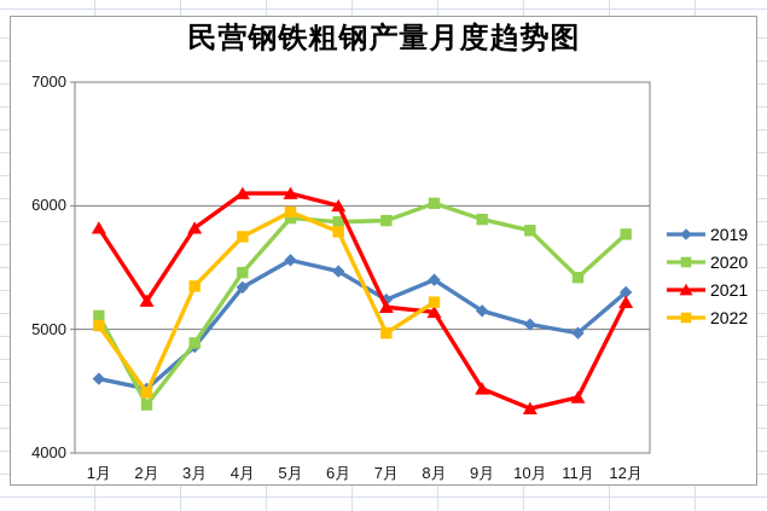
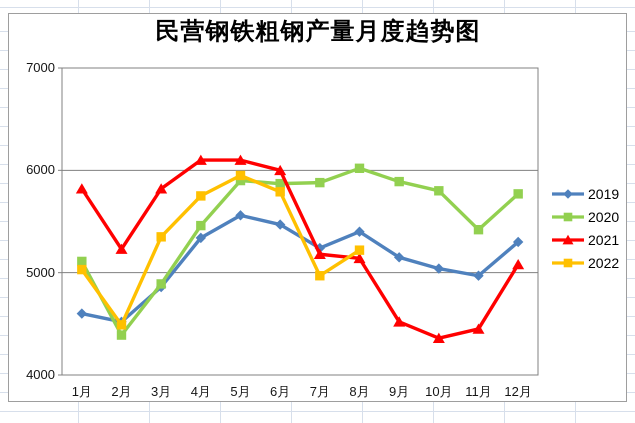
2021/12月: 5220 -> 5080
